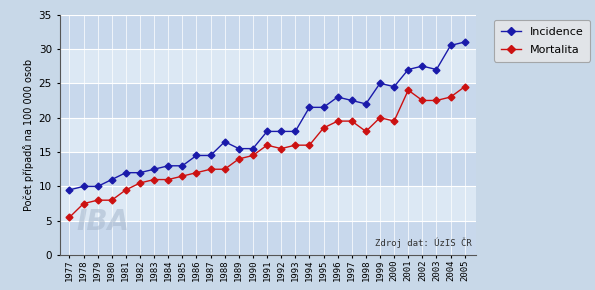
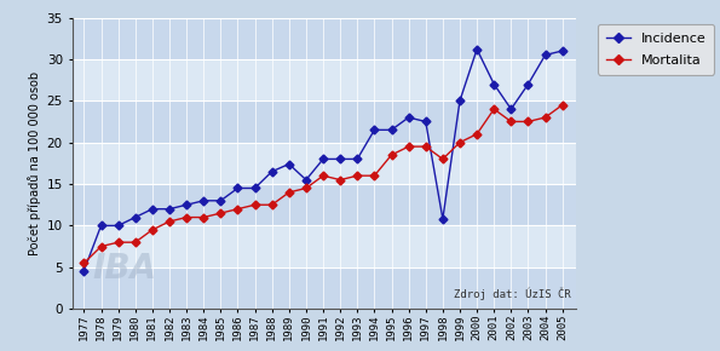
Incidence/1977: 9.5 -> 4.6
Incidence/1989: 15.5 -> 17.4
Incidence/1998: 22.0 -> 10.8
Incidence/2000: 24.5 -> 31.2
Mortalita/2000: 19.5 -> 21.0
Incidence/2002: 27.5 -> 24.0
